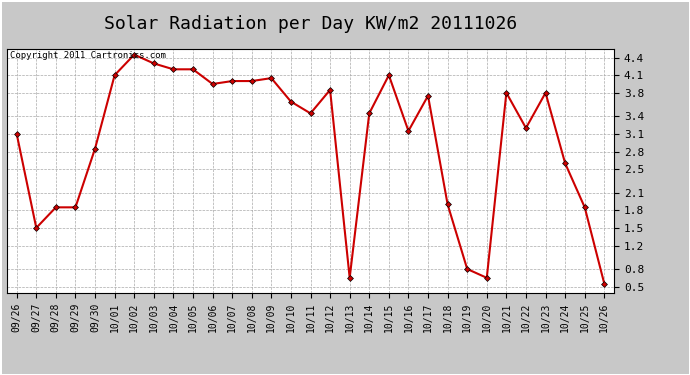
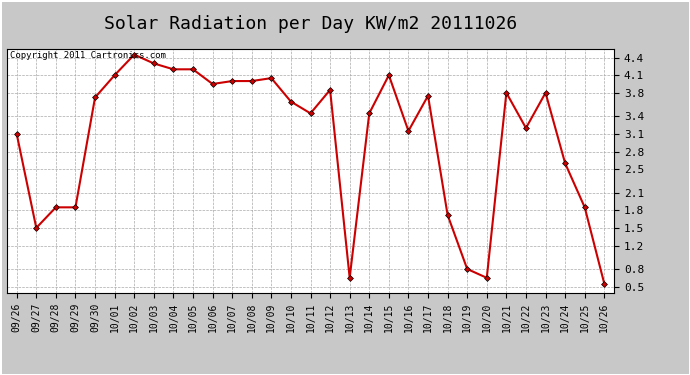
09/30: 2.85 -> 3.72
10/18: 1.90 -> 1.72
